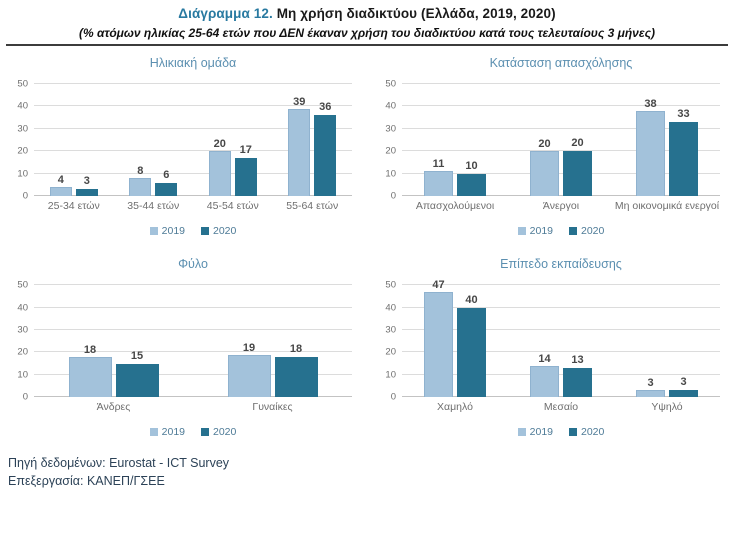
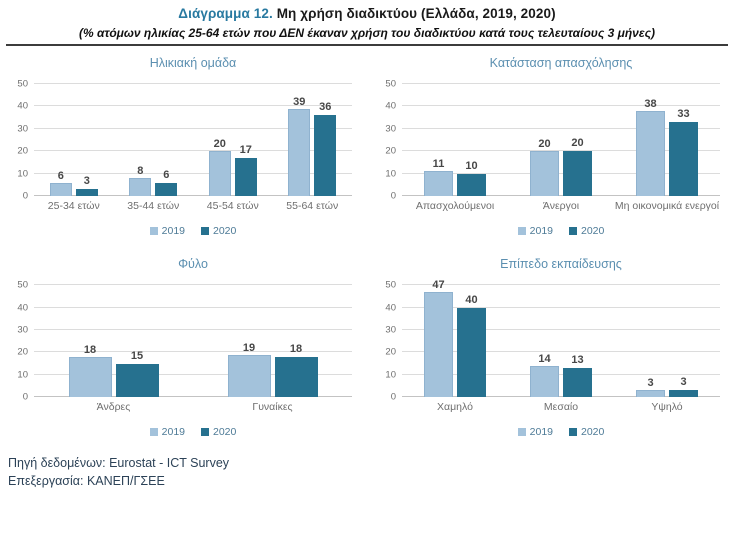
Ηλικιακή ομάδα/2019/25-34 ετών: 4 -> 6
